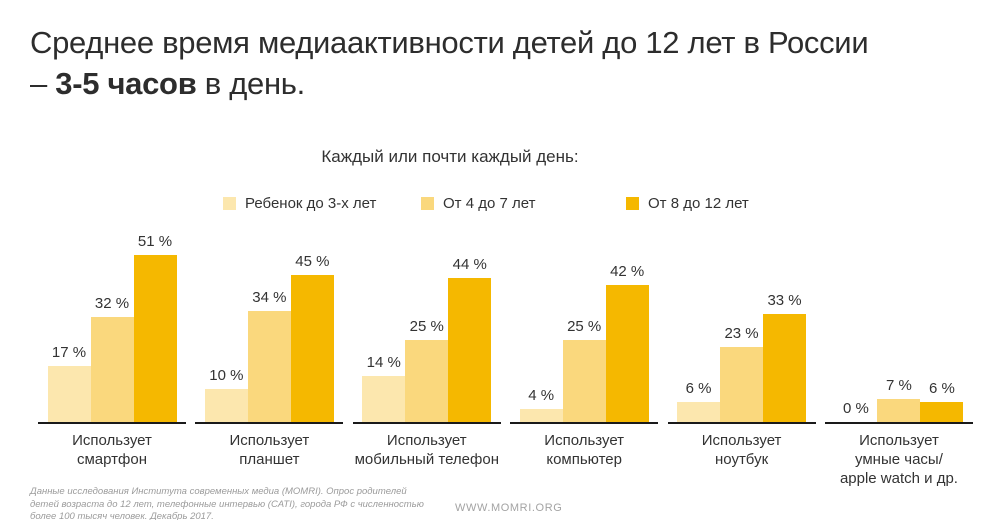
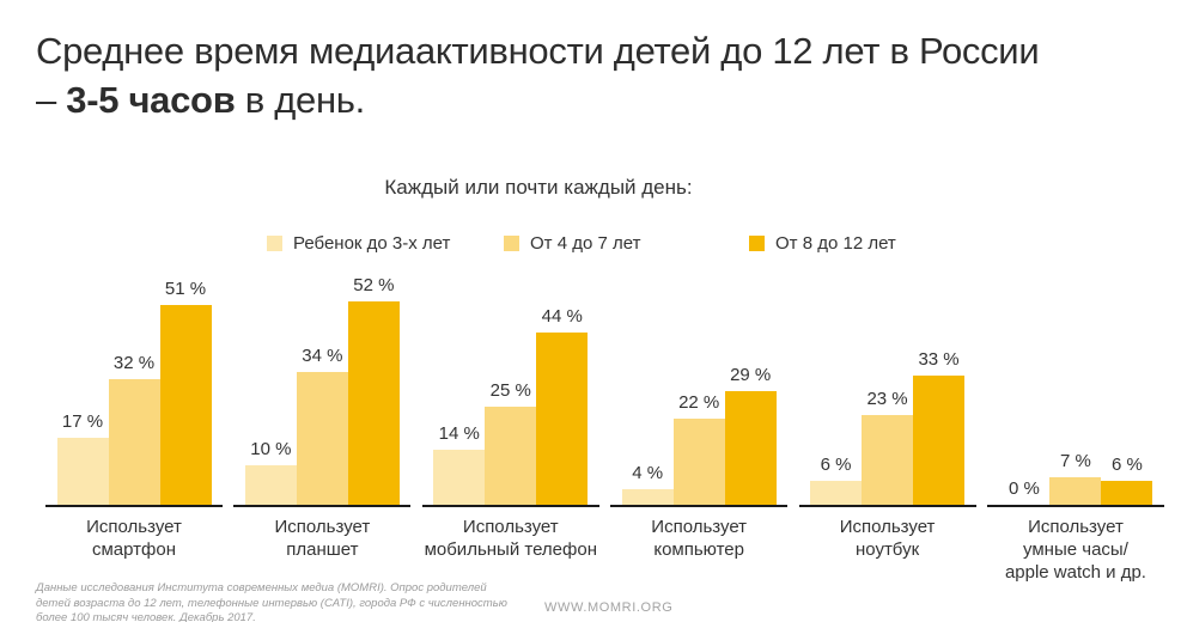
От 8 до 12 лет/Использует планшет: 45 -> 52
От 4 до 7 лет/Использует компьютер: 25 -> 22
От 8 до 12 лет/Использует компьютер: 42 -> 29
